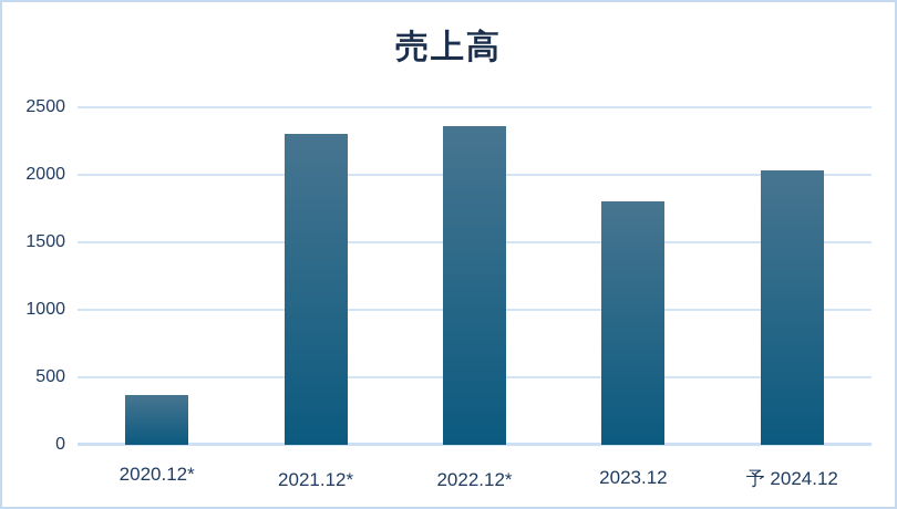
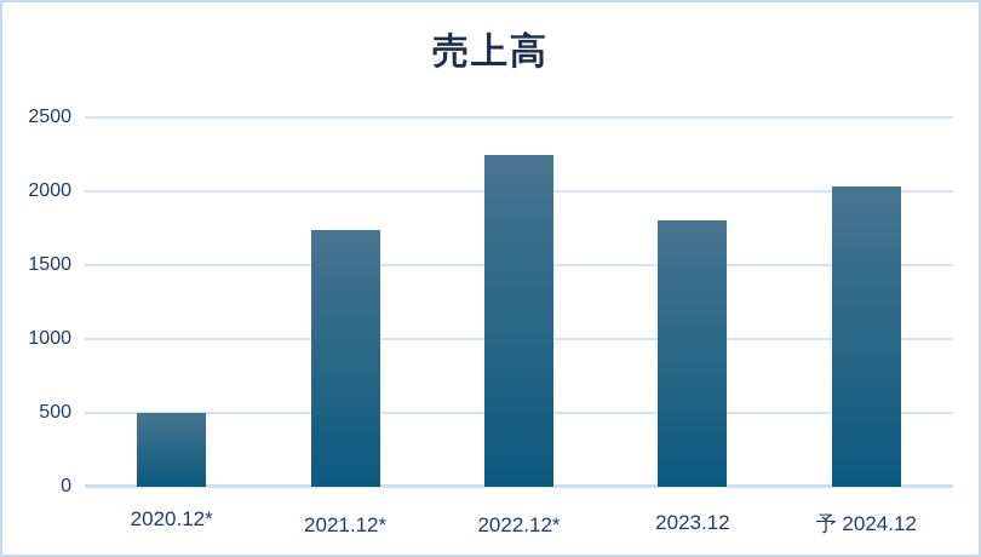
2020.12*: 370 -> 500
2021.12*: 2300 -> 1740
2022.12*: 2360 -> 2250
